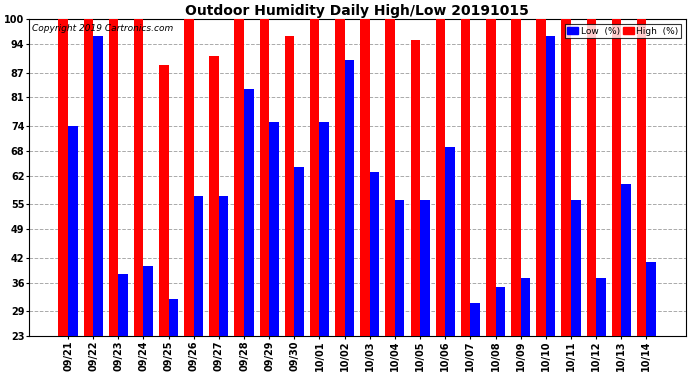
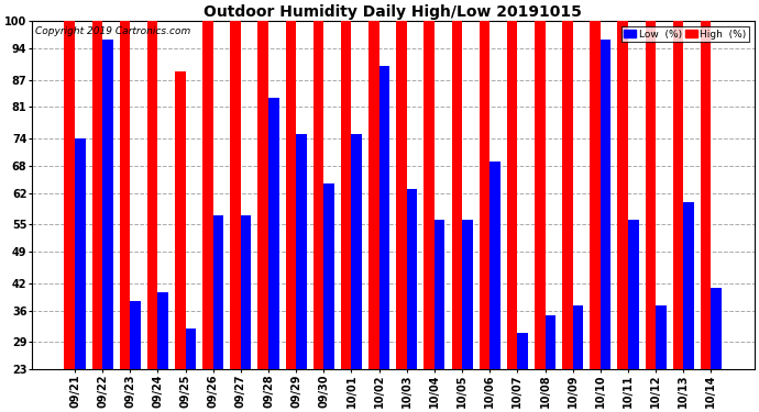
High (%)/09/27: 91 -> 100
High (%)/09/30: 96 -> 100
High (%)/10/05: 95 -> 100
